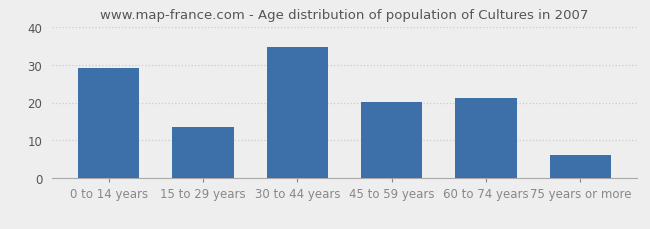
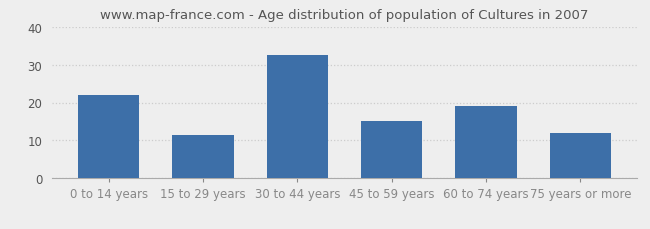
0 to 14 years: 29.0 -> 22.0
15 to 29 years: 13.5 -> 11.5
30 to 44 years: 34.5 -> 32.5
45 to 59 years: 20.2 -> 15.0
60 to 74 years: 21.2 -> 19.0
75 years or more: 6.2 -> 12.0
